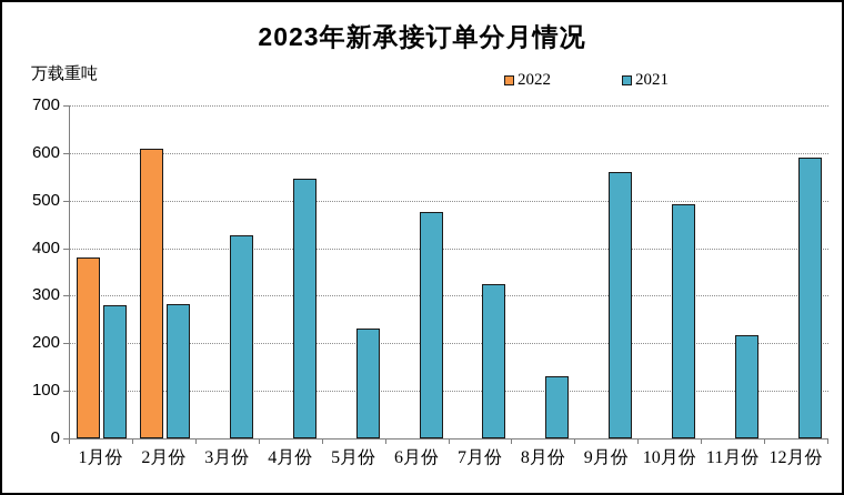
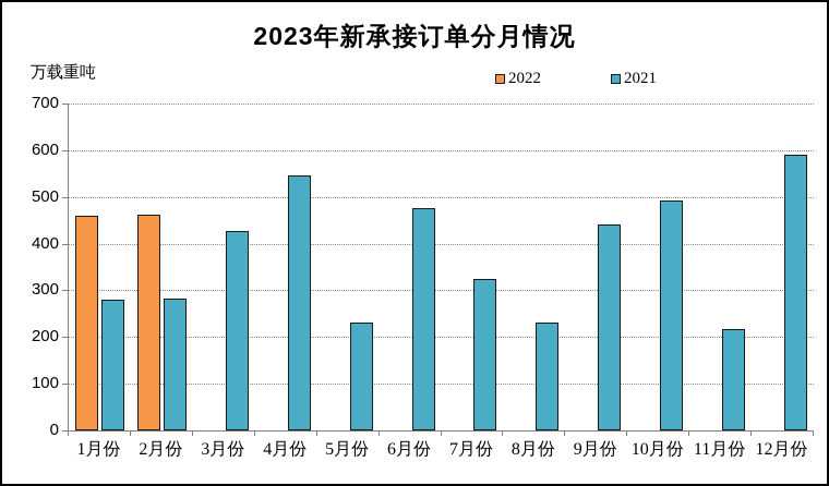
2022/1月份: 380 -> 460
2022/2月份: 610 -> 460
2021/8月份: 130 -> 230
2021/9月份: 560 -> 440
